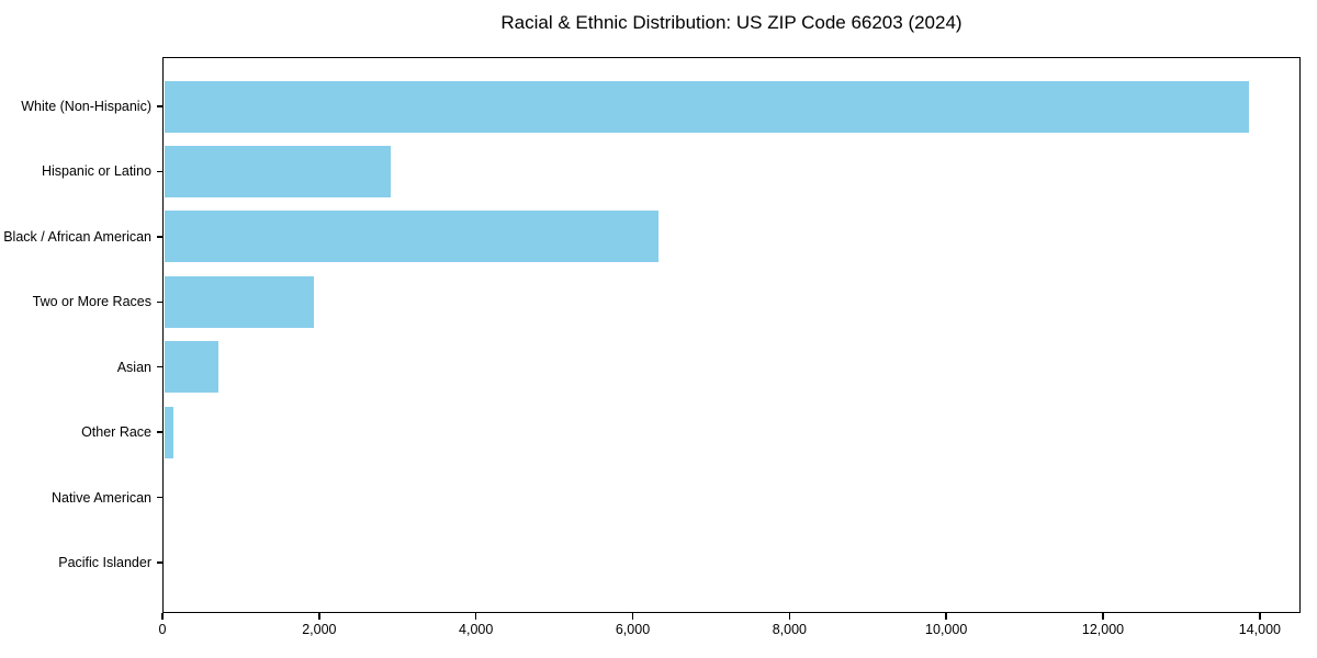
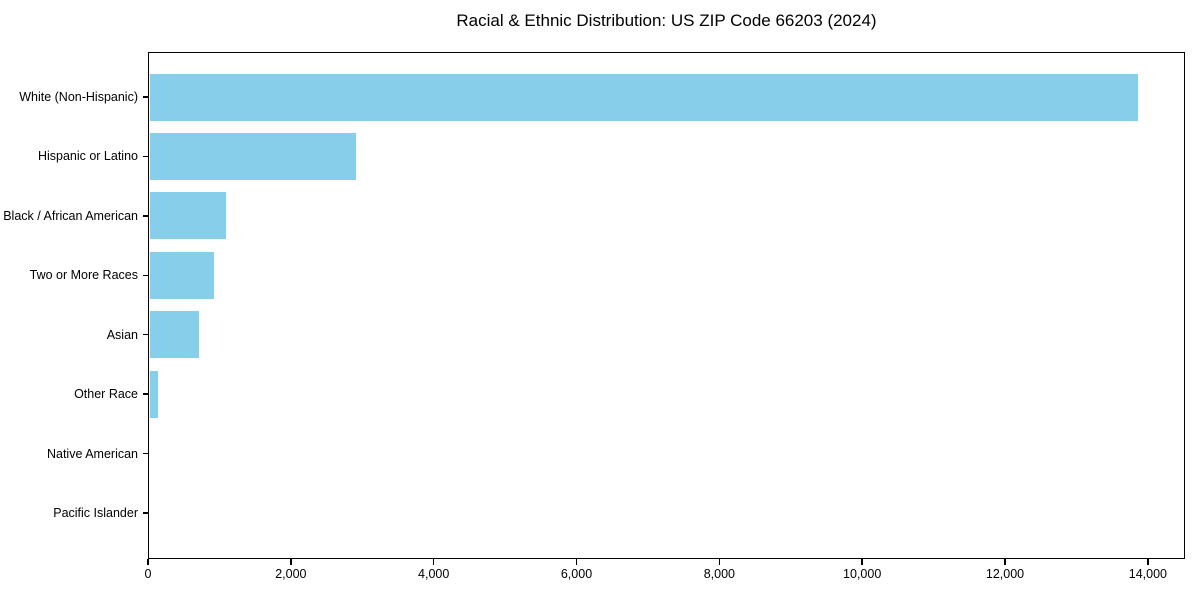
Black / African American: 6300 -> 1100
Two or More Races: 1900 -> 900
